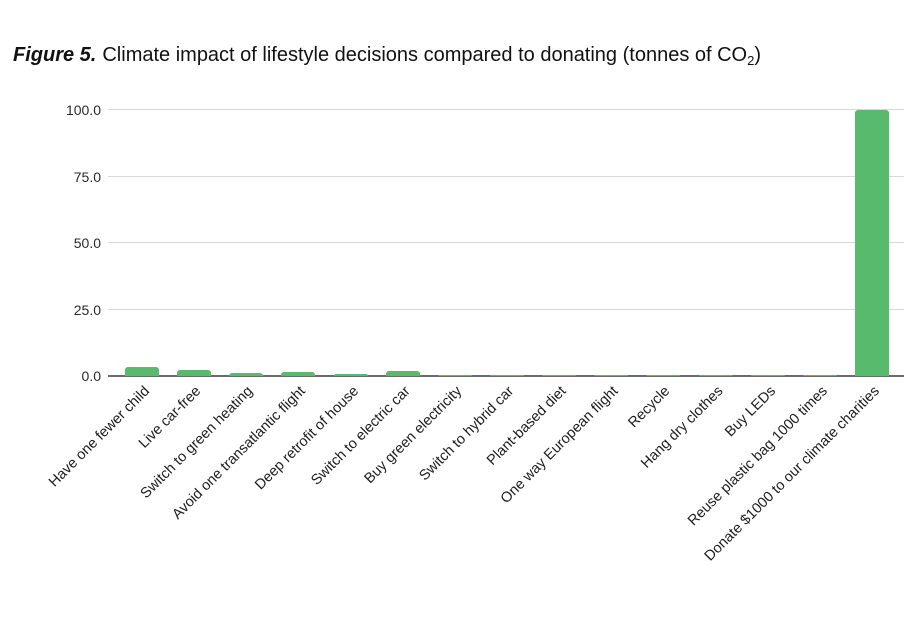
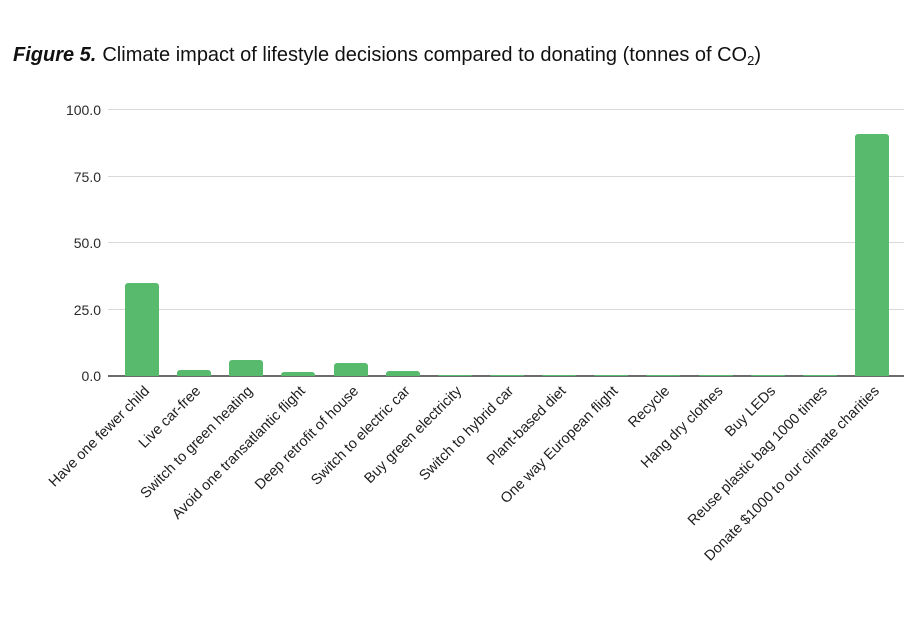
Have one fewer child: 3 -> 35
Switch to green heating: 1 -> 6
Deep retrofit of house: 1 -> 5
Donate $1000 to our climate charities: 100 -> 91
